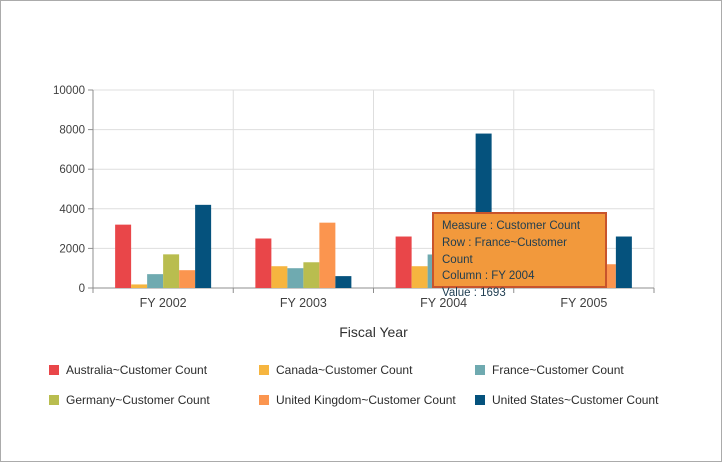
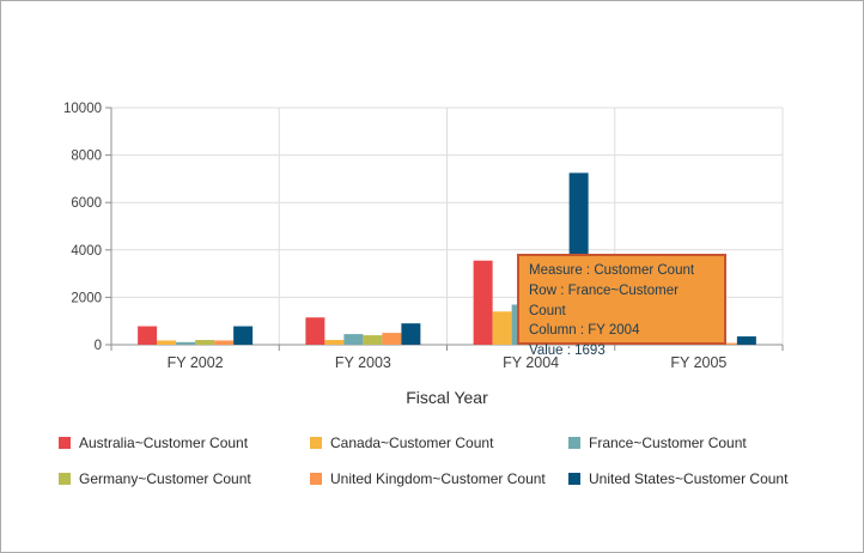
Australia~Customer Count/FY 2002: 3200 -> 800
France~Customer Count/FY 2002: 700 -> 100
Germany~Customer Count/FY 2002: 1700 -> 200
United Kingdom~Customer Count/FY 2002: 900 -> 200
United States~Customer Count/FY 2002: 4200 -> 800
Australia~Customer Count/FY 2003: 2500 -> 1200
Canada~Customer Count/FY 2003: 1100 -> 200
France~Customer Count/FY 2003: 1000 -> 400
Germany~Customer Count/FY 2003: 1300 -> 400
United Kingdom~Customer Count/FY 2003: 3300 -> 500
United States~Customer Count/FY 2003: 600 -> 900
Australia~Customer Count/FY 2004: 2600 -> 3600
Canada~Customer Count/FY 2004: 1100 -> 1400
Germany~Customer Count/FY 2004: 2500 -> 1600
United Kingdom~Customer Count/FY 2004: 1000 -> 1800
United States~Customer Count/FY 2004: 7800 -> 7200
Australia~Customer Count/FY 2005: 3700 -> 100
Canada~Customer Count/FY 2005: 1600 -> 100
France~Customer Count/FY 2005: 800 -> 100
Germany~Customer Count/FY 2005: 700 -> 100
United Kingdom~Customer Count/FY 2005: 1200 -> 100
United States~Customer Count/FY 2005: 2600 -> 400
